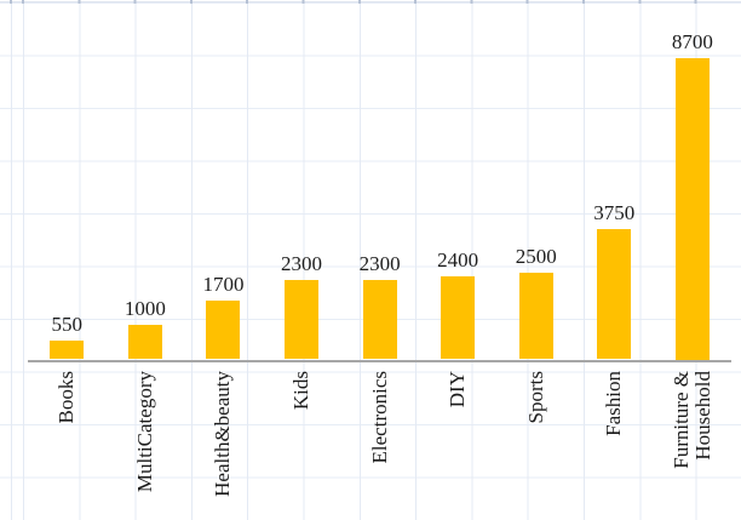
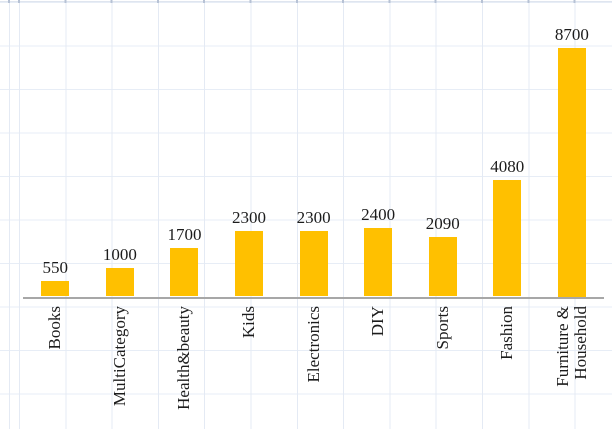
Sports: 2500 -> 2090
Fashion: 3750 -> 4080
